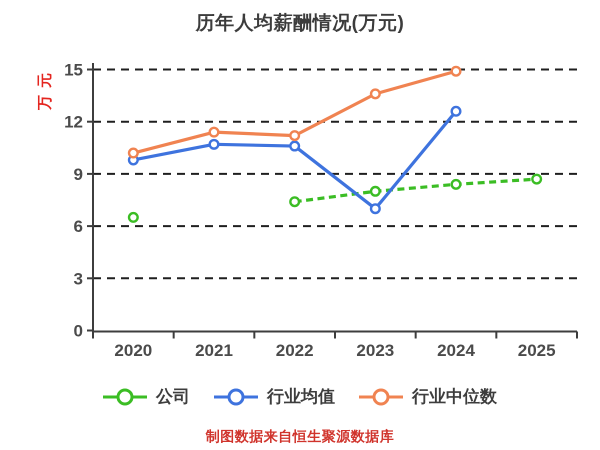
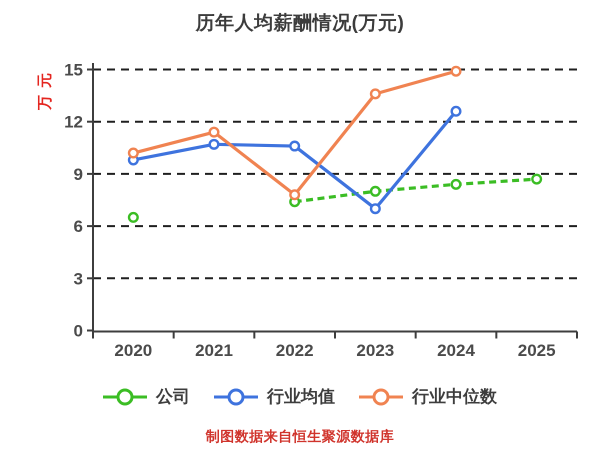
行业中位数/2022: 11.2 -> 7.8
